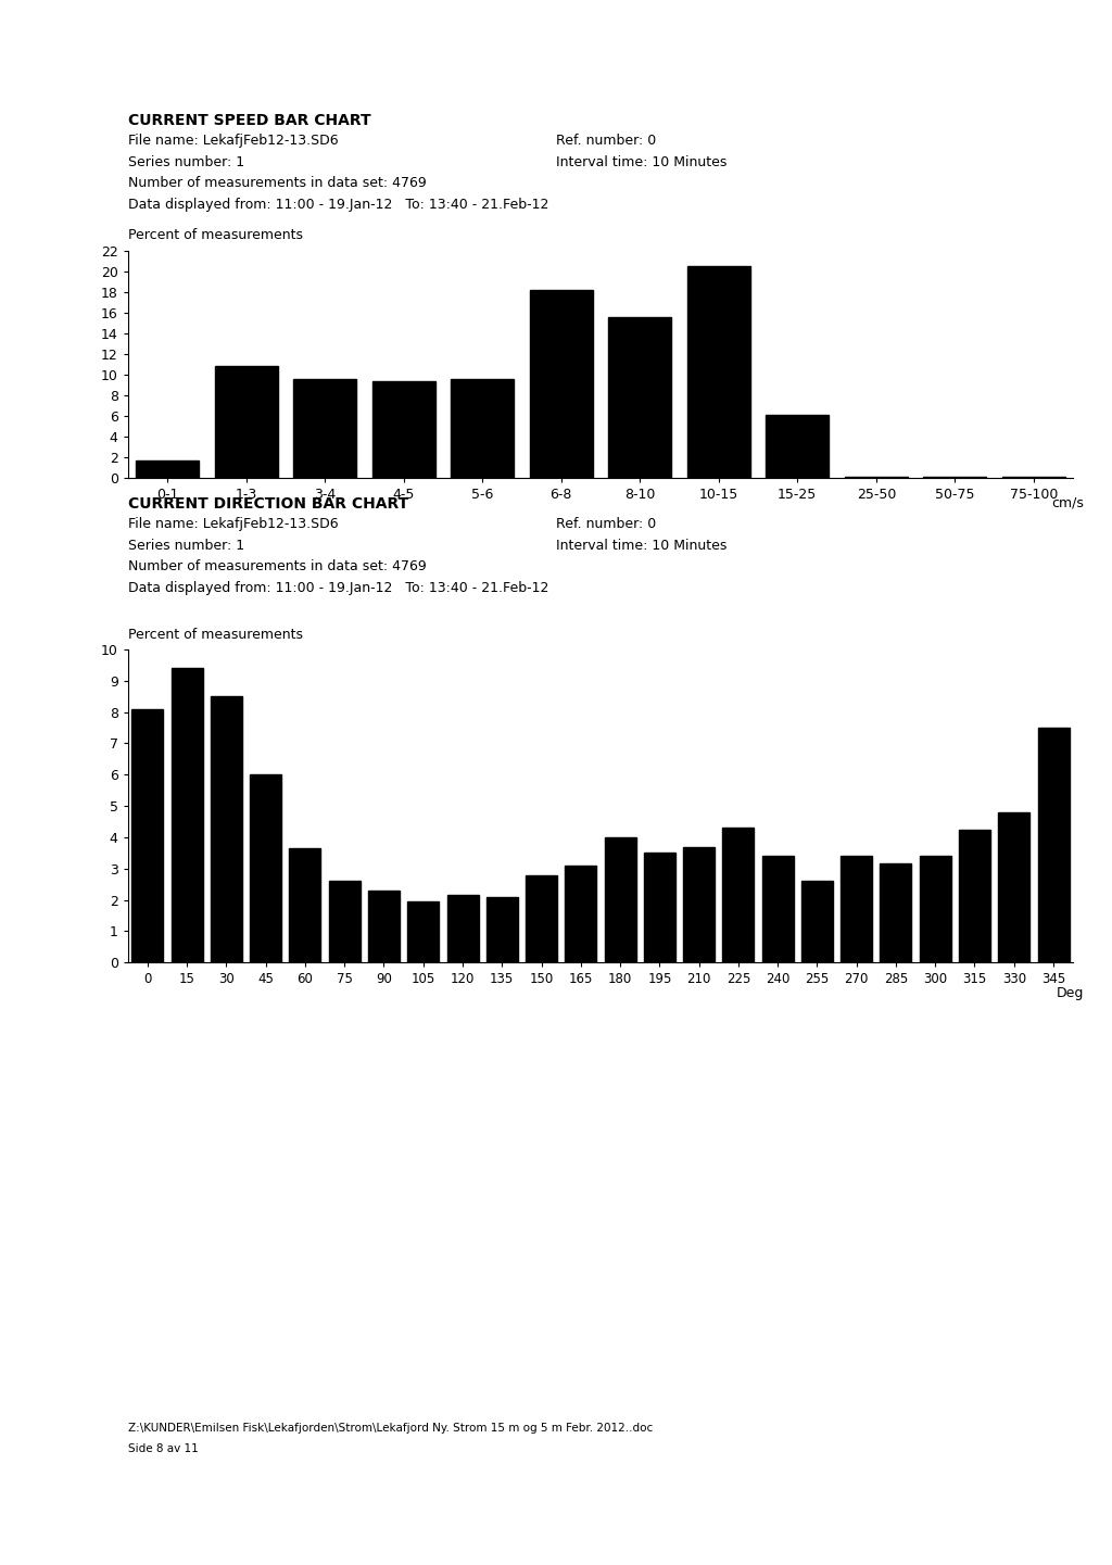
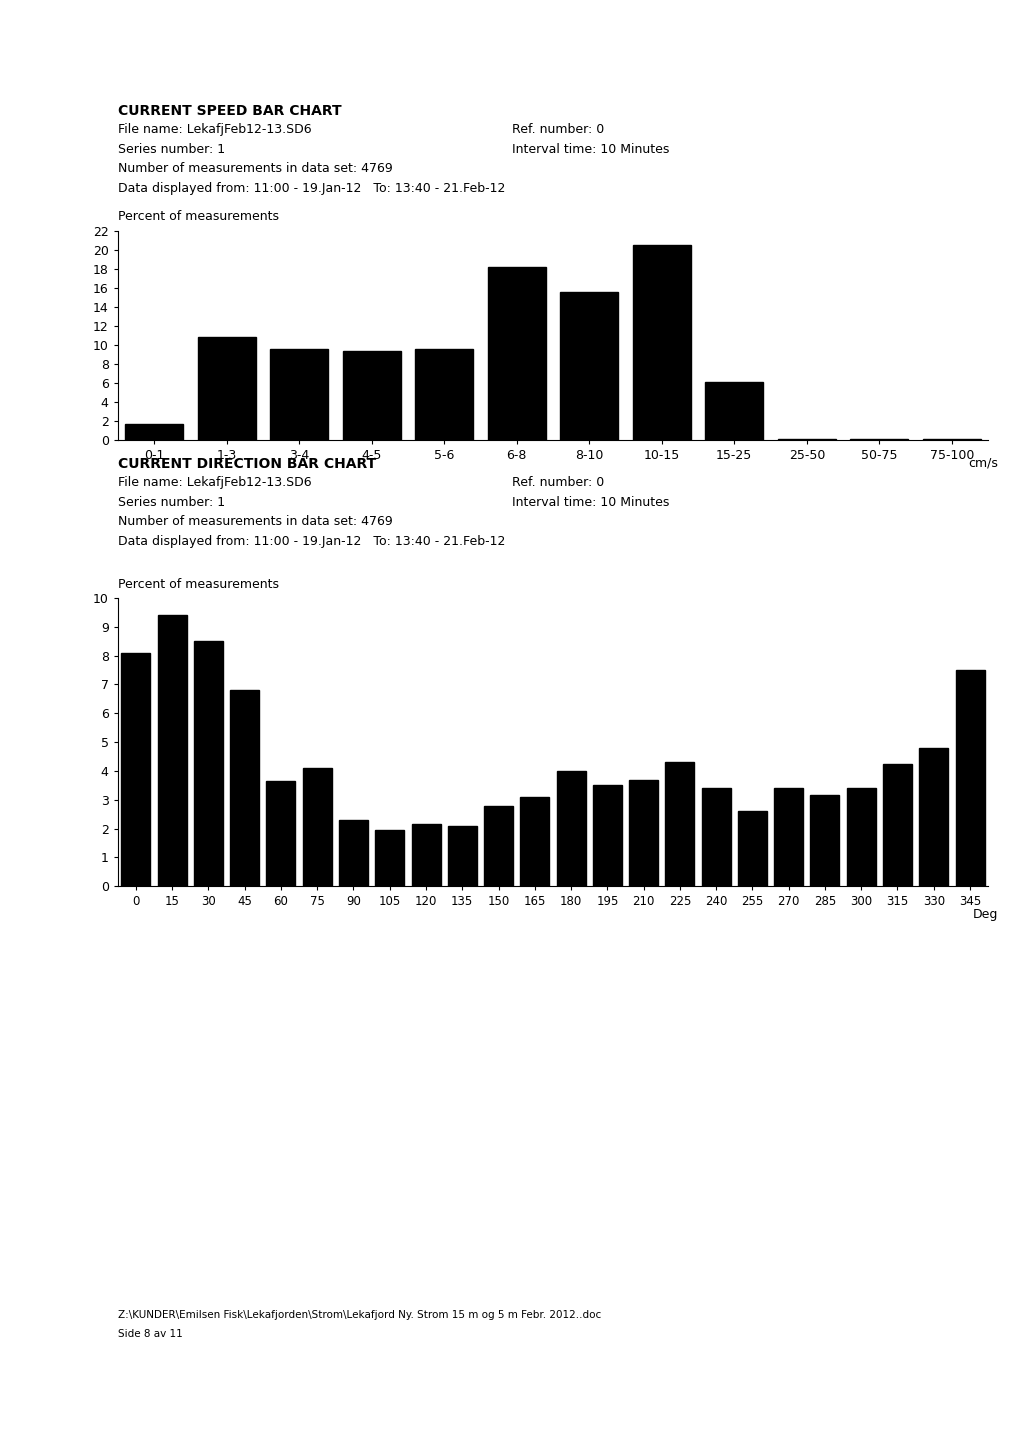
45: 6.00 -> 6.80
75: 2.60 -> 4.10
